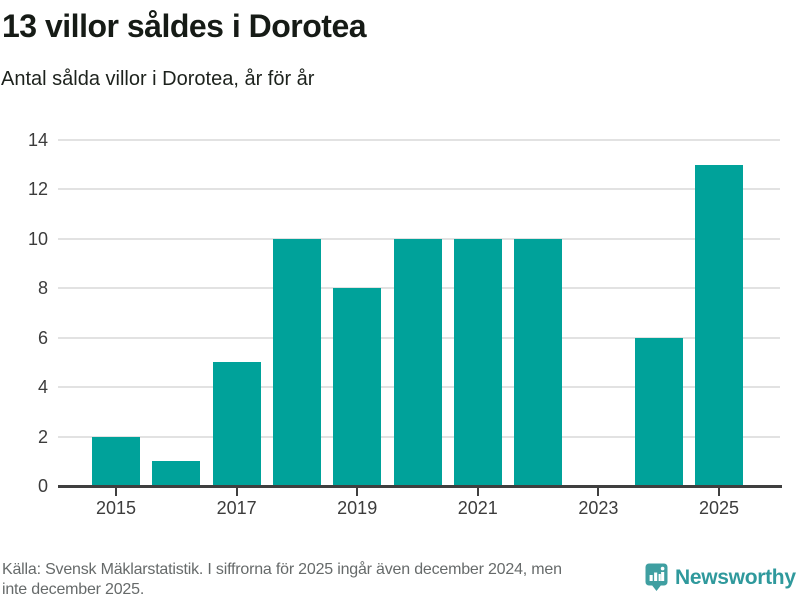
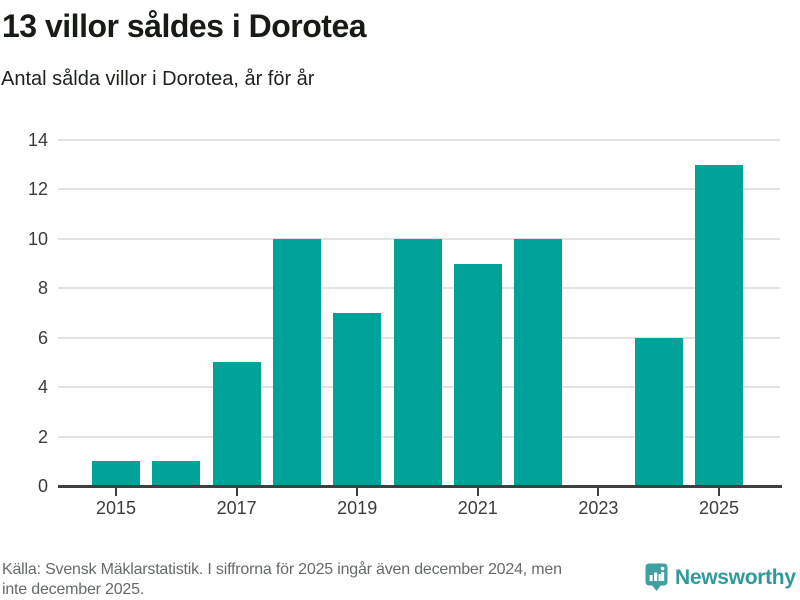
2015: 2 -> 1
2019: 8 -> 7
2021: 10 -> 9
